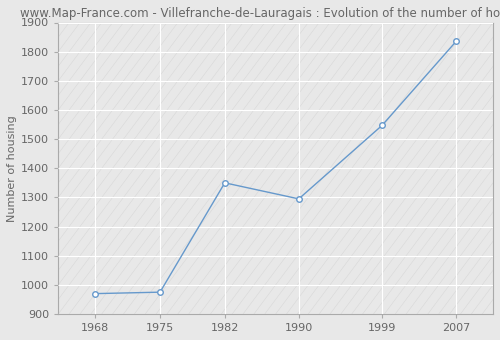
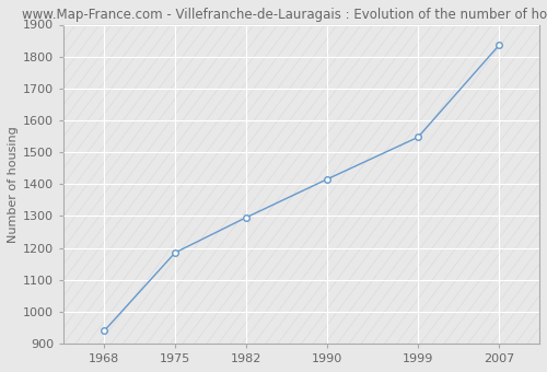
1968: 970 -> 940
1975: 975 -> 1185
1982: 1350 -> 1295
1990: 1295 -> 1415
